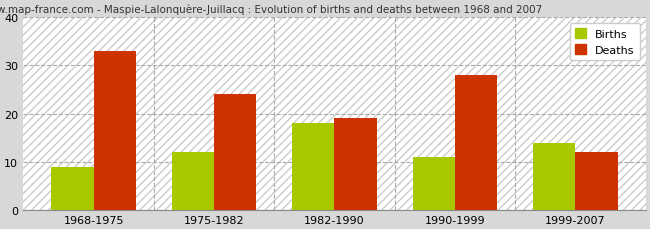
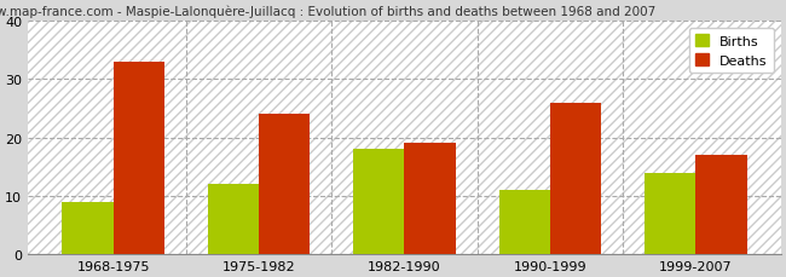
Deaths/1990-1999: 28 -> 26
Deaths/1999-2007: 12 -> 17
